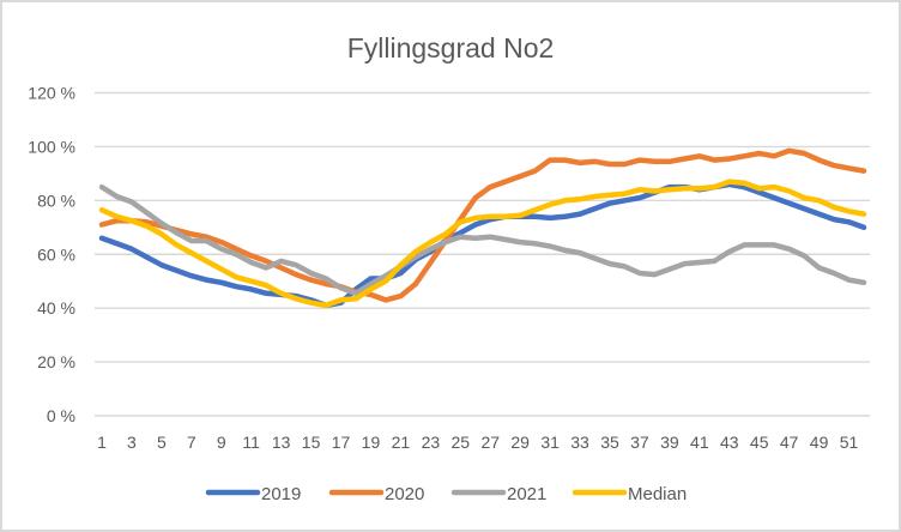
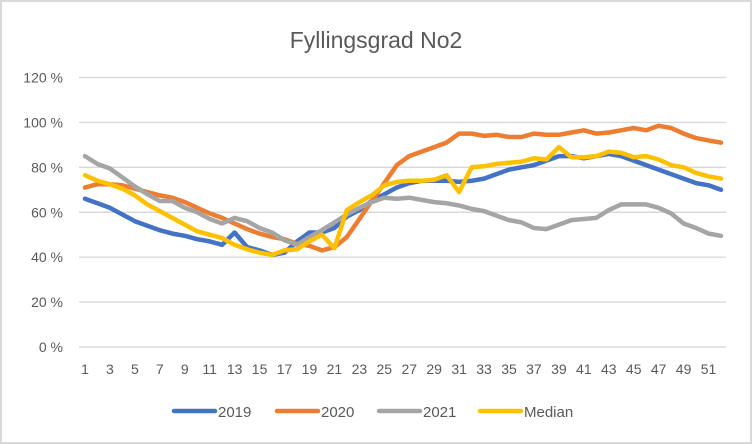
2019/13: 45% -> 51%
Median/21: 56% -> 44%
Median/31: 78% -> 69%
Median/39: 84% -> 89%
